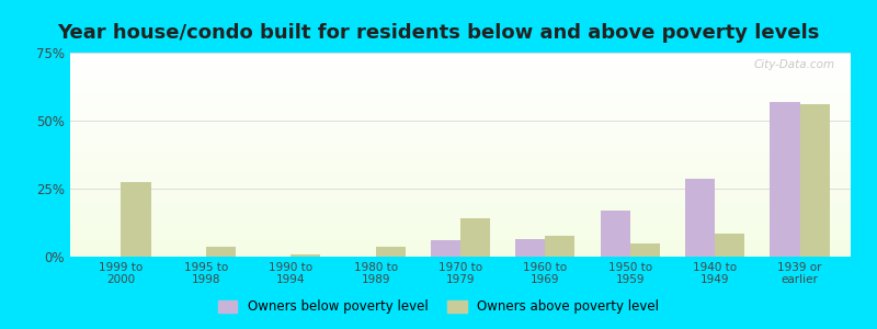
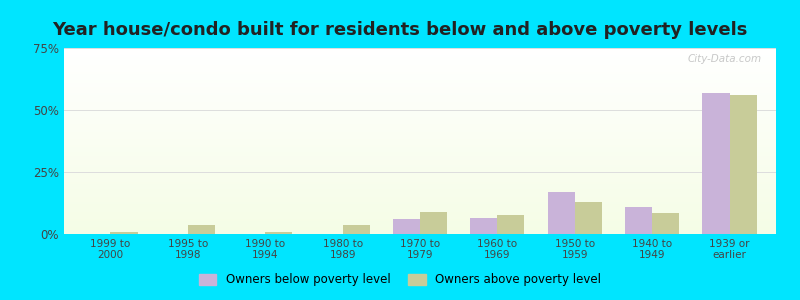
Owners above poverty level/1999 to 2000: 27.5% -> 1.0%
Owners above poverty level/1970 to 1979: 14.0% -> 9.0%
Owners above poverty level/1950 to 1959: 5.0% -> 13.0%
Owners below poverty level/1940 to 1949: 28.5% -> 11.0%
